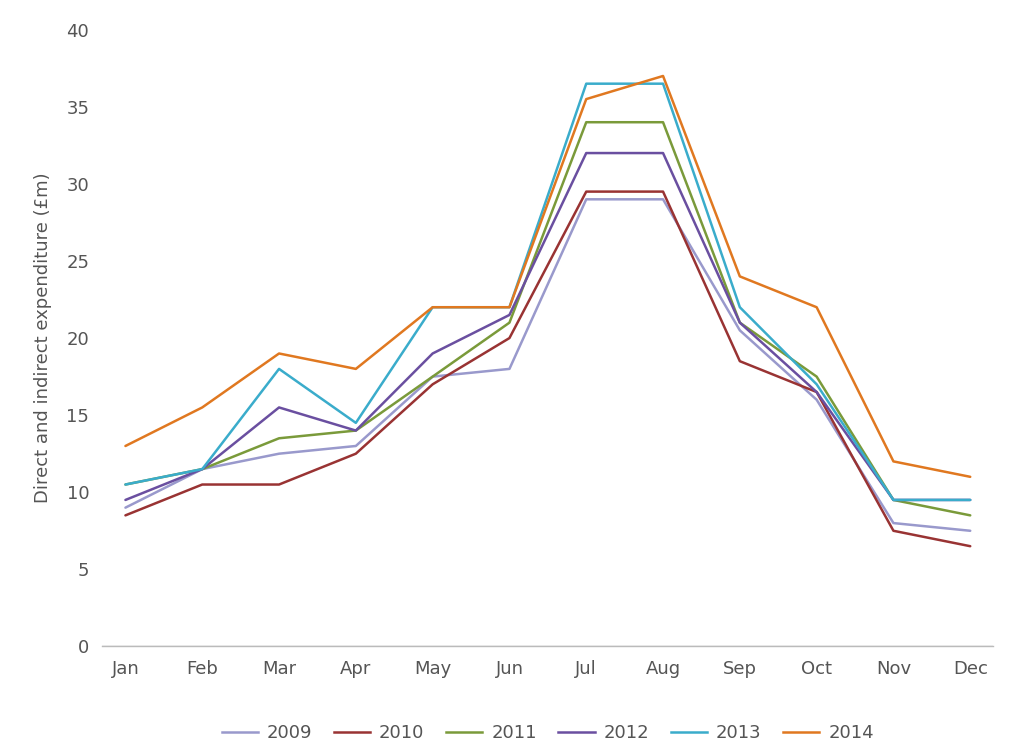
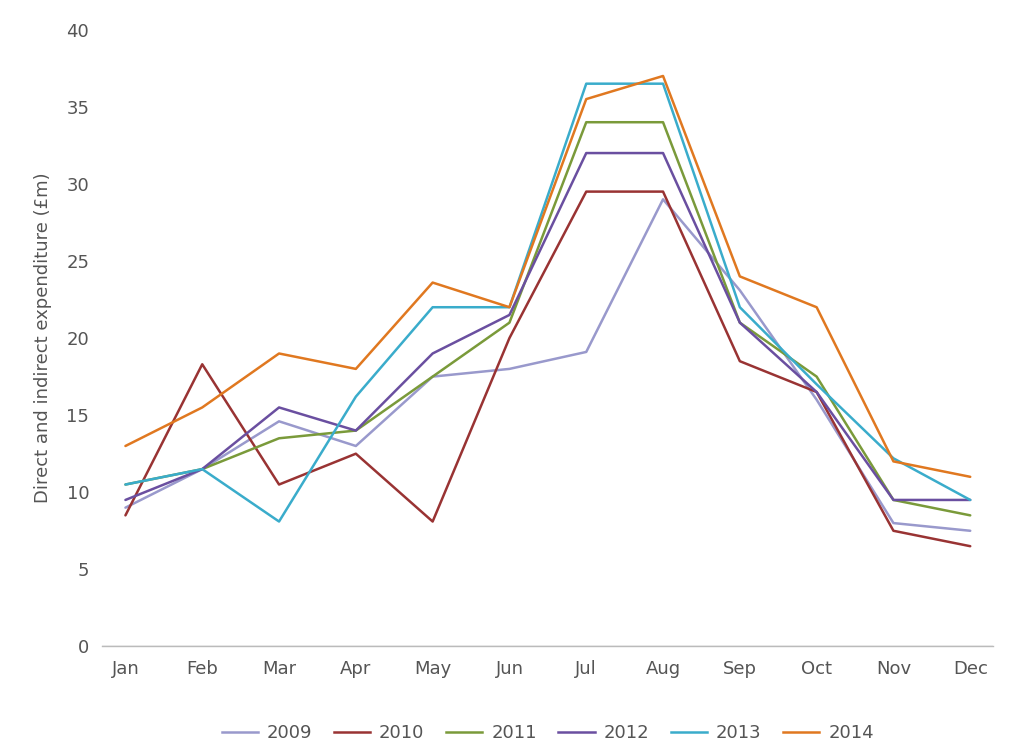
2010/Feb: 10.5 -> 18.3
2009/Mar: 12.5 -> 14.6
2013/Mar: 18.0 -> 8.1
2013/Apr: 14.5 -> 16.2
2010/May: 17.0 -> 8.1
2014/May: 22.0 -> 23.6
2009/Jul: 29.0 -> 19.1
2009/Sep: 20.5 -> 23.1
2013/Nov: 9.5 -> 12.2
